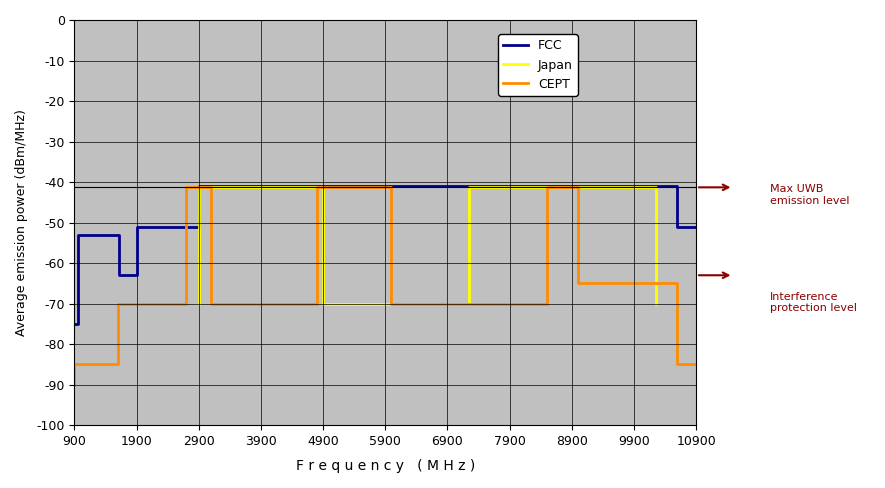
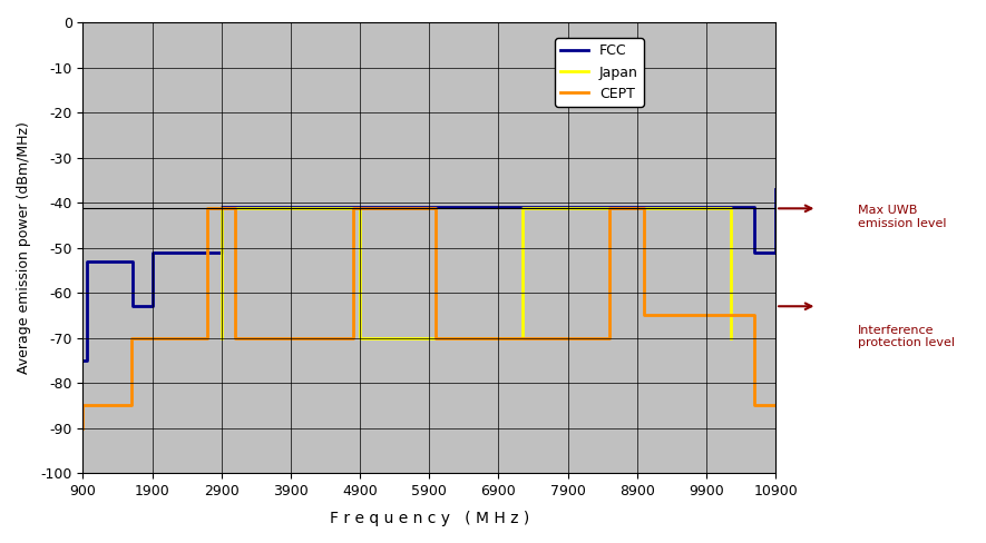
FCC/10900: -51 -> -37
